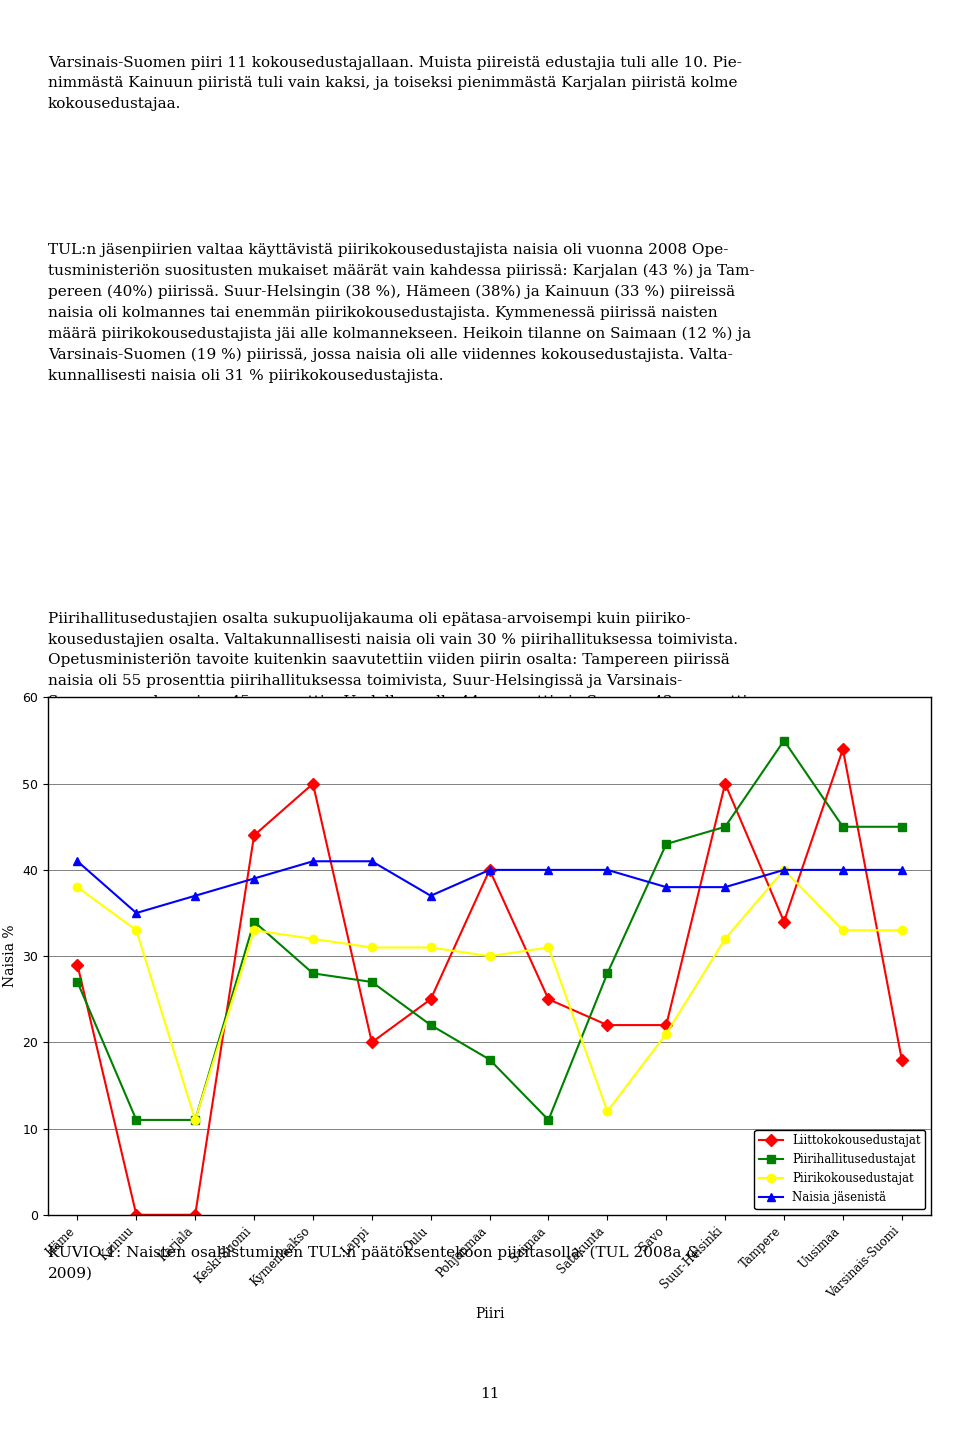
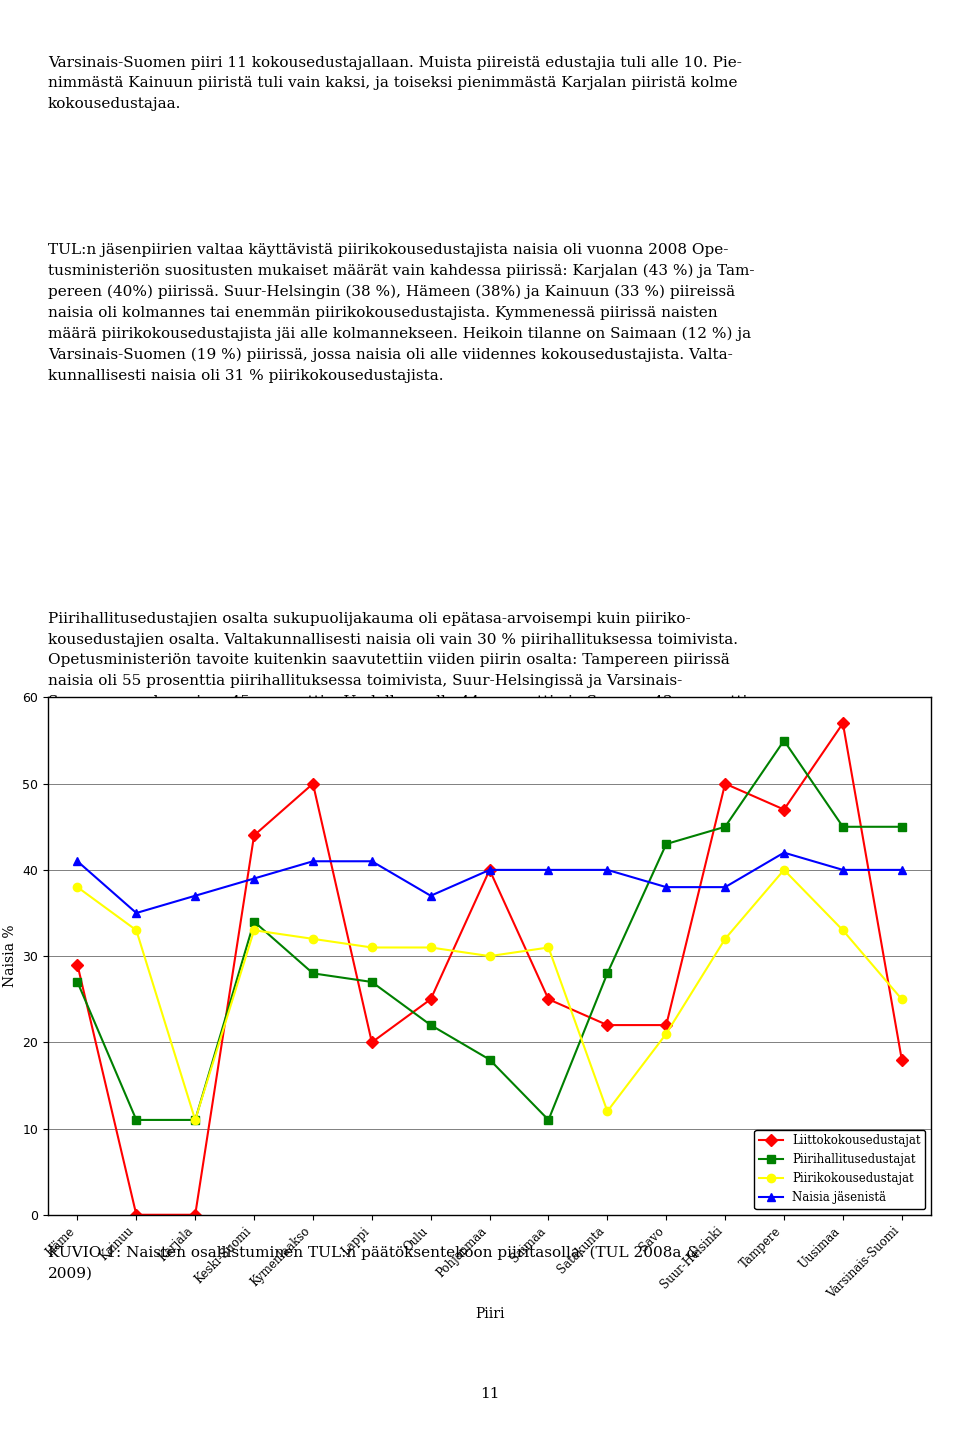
Liittokokousedustajat/Tampere: 34 -> 47
Naisia jäsenistä/Tampere: 40 -> 42
Liittokokousedustajat/Uusimaa: 54 -> 57
Piirikokousedustajat/Varsinais-Suomi: 33 -> 25
